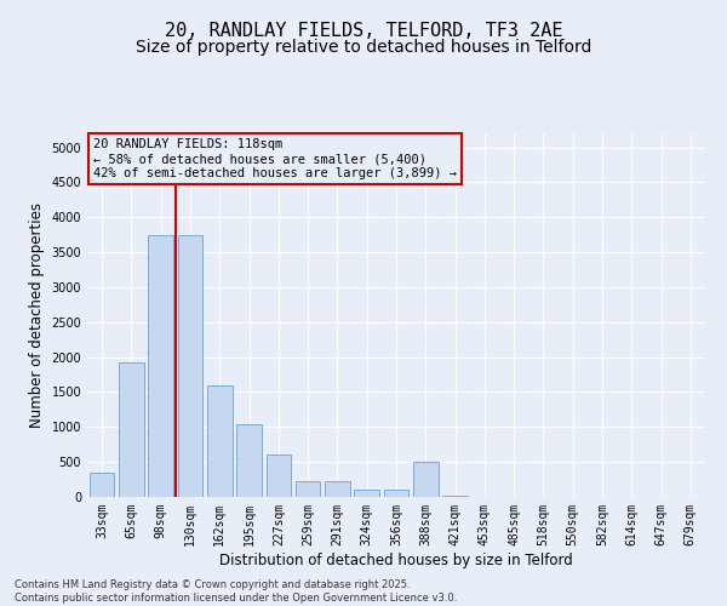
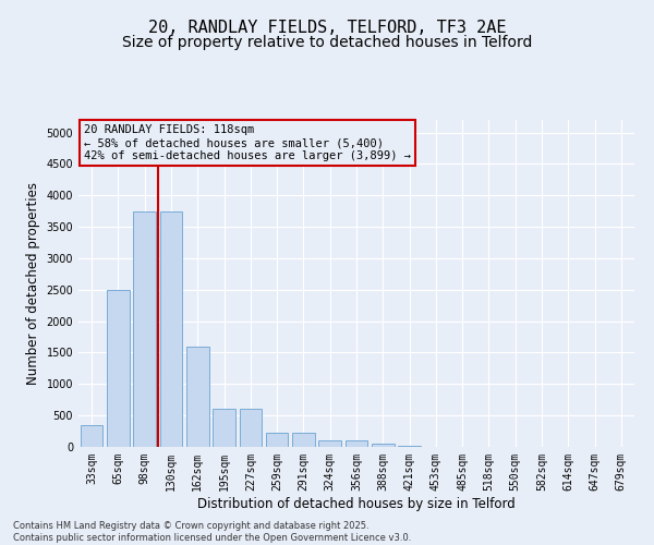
65sqm: 1920 -> 2500
195sqm: 1040 -> 600
388sqm: 500 -> 60
